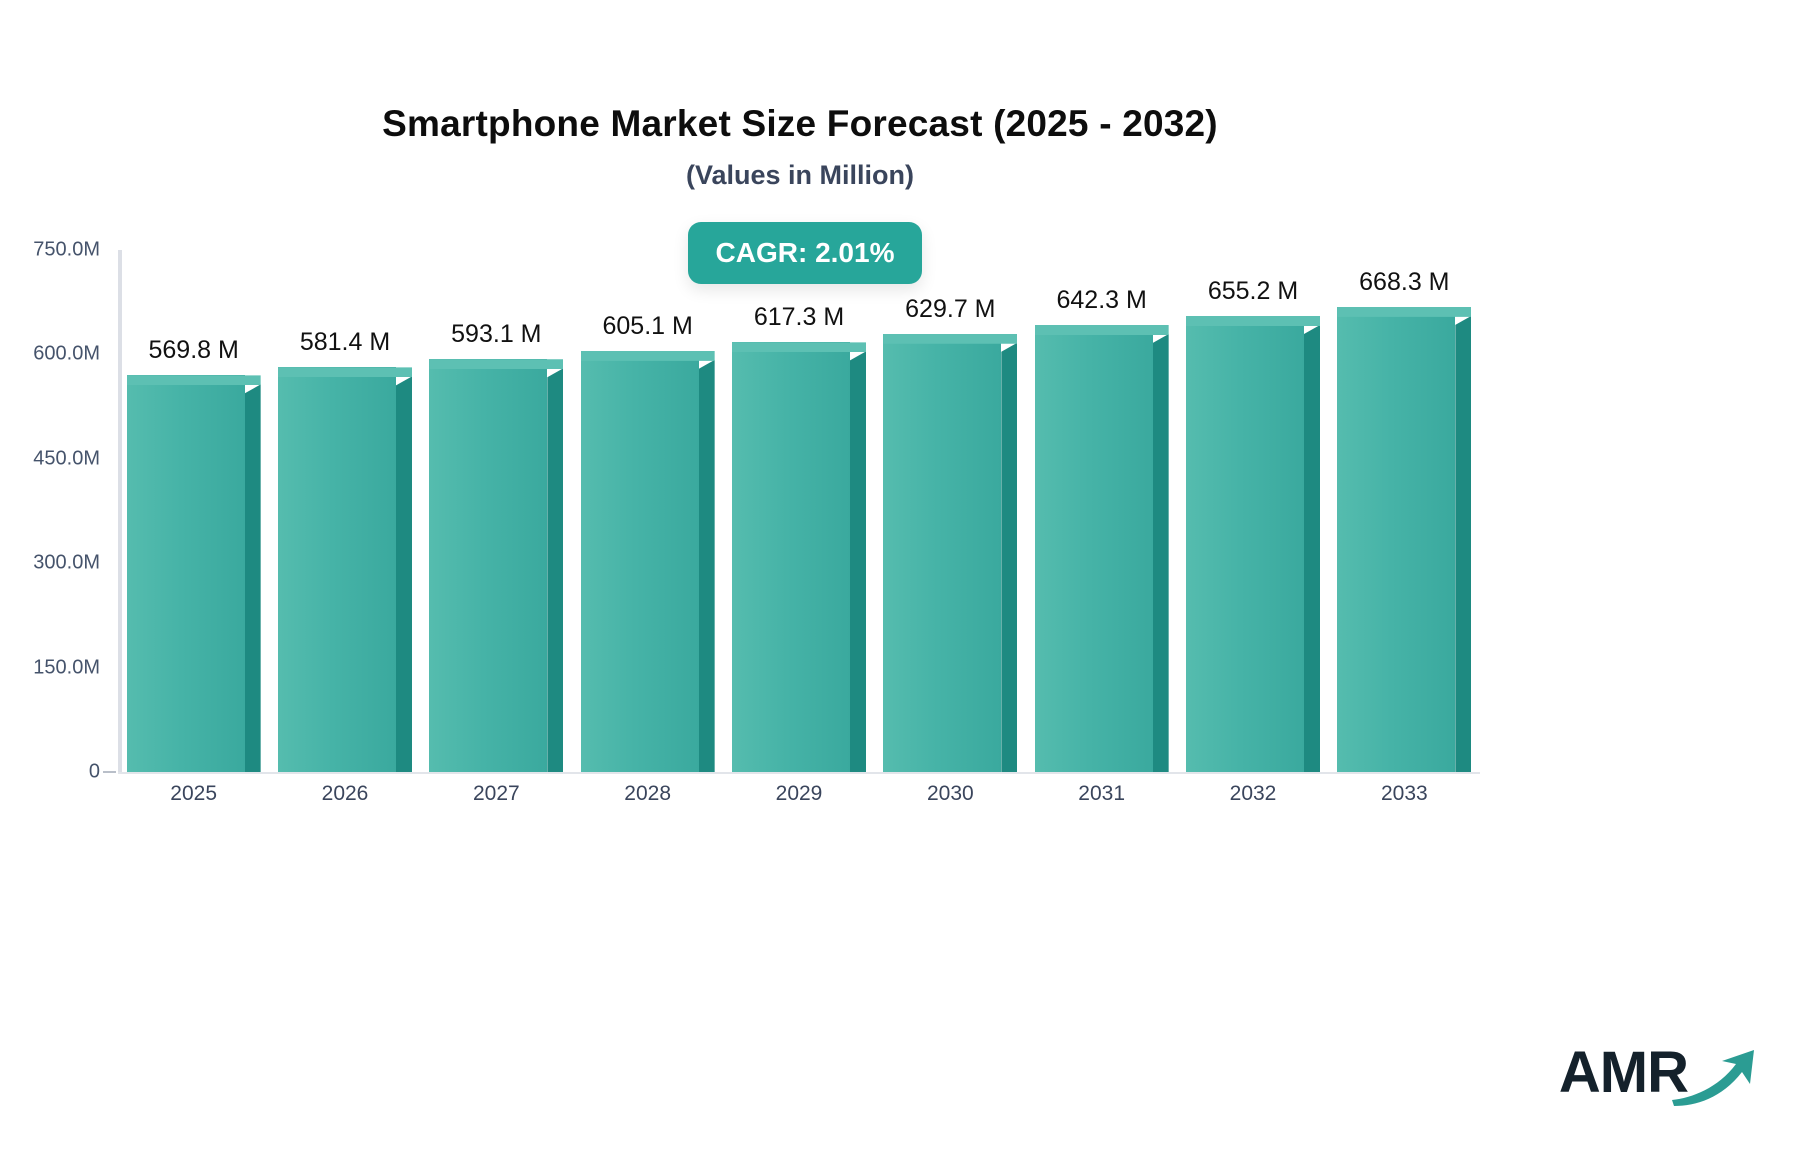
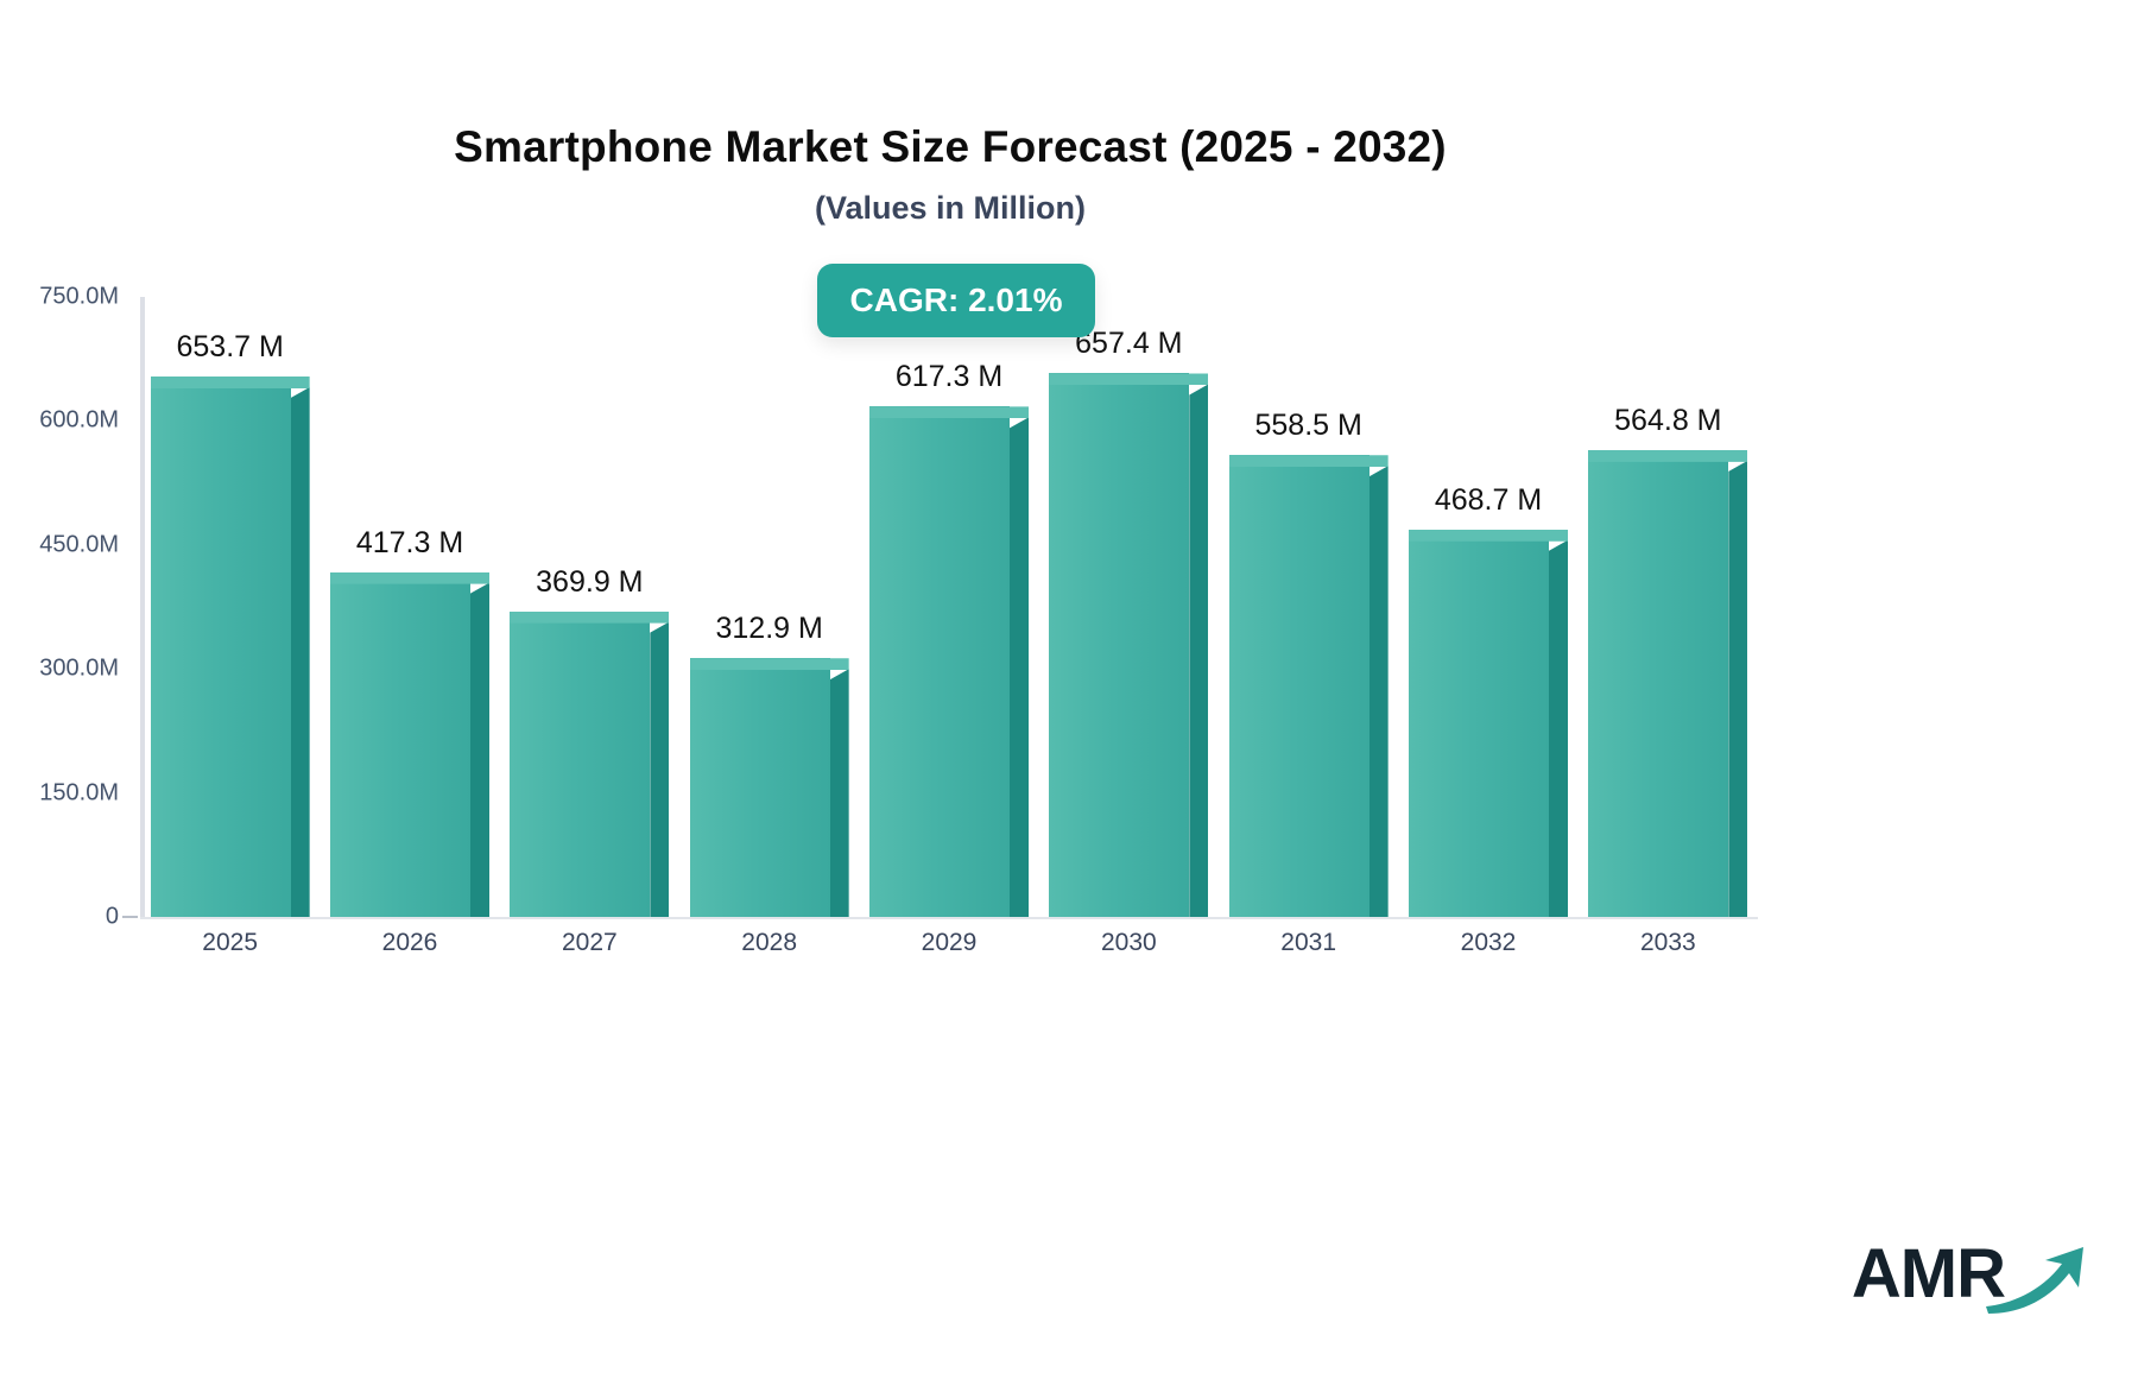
2025: 569.8 -> 653.7
2026: 581.4 -> 417.3
2027: 593.1 -> 369.9
2028: 605.1 -> 312.9
2030: 629.7 -> 657.4
2031: 642.3 -> 558.5
2032: 655.2 -> 468.7
2033: 668.3 -> 564.8
